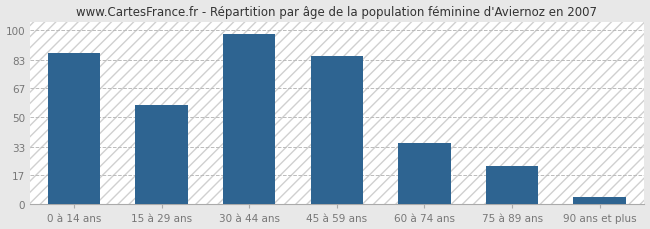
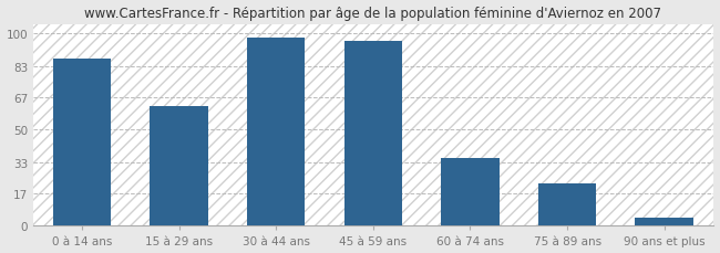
15 à 29 ans: 57 -> 62
45 à 59 ans: 85 -> 96
